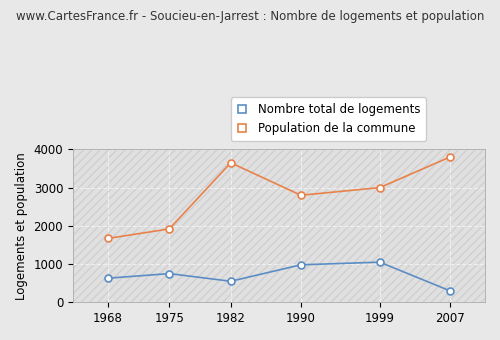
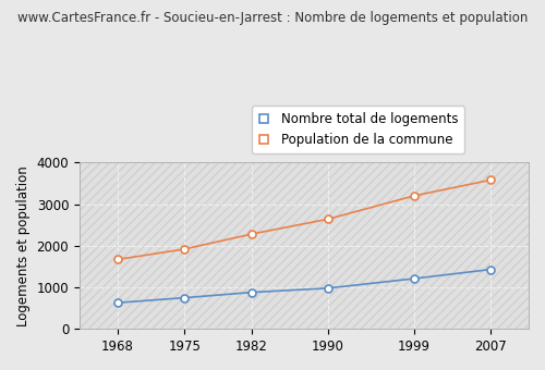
Nombre total de logements/1982: 550 -> 880
Population de la commune/1982: 3650 -> 2280
Population de la commune/1990: 2800 -> 2640
Nombre total de logements/1999: 1050 -> 1210
Population de la commune/1999: 3000 -> 3200
Nombre total de logements/2007: 300 -> 1430
Population de la commune/2007: 3800 -> 3580
